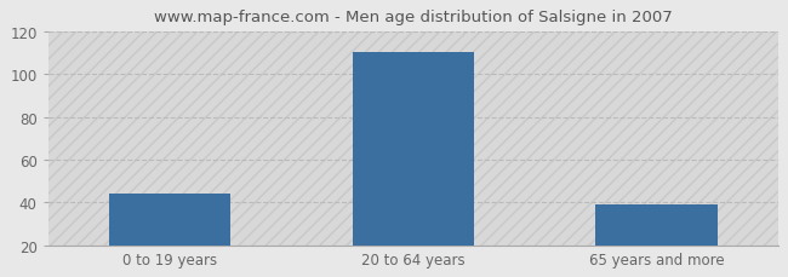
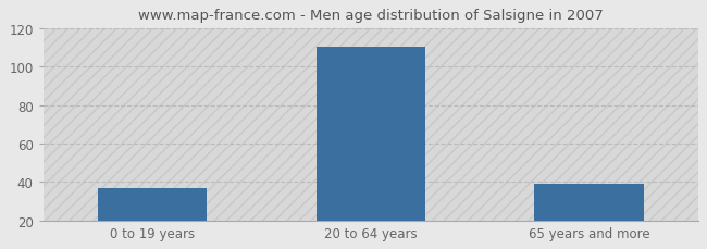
0 to 19 years: 44 -> 37
